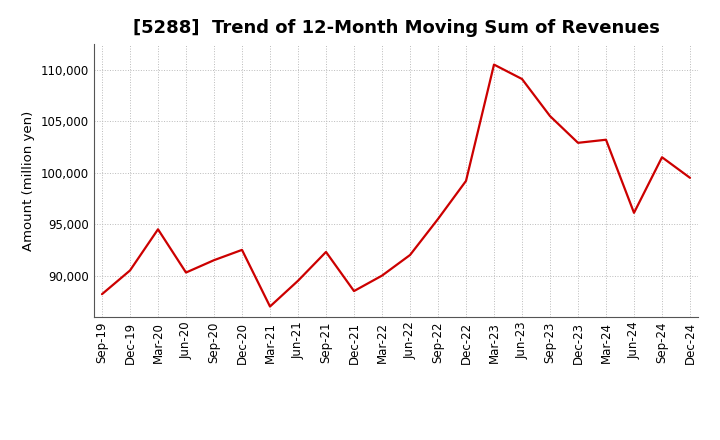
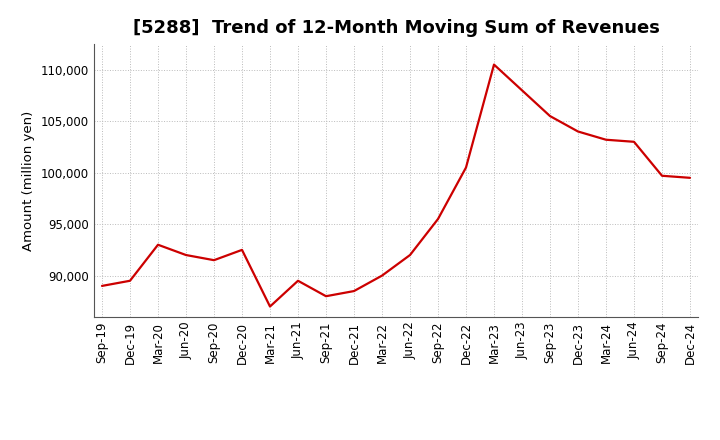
Sep-19: 88,200 -> 89,000
Dec-19: 90,500 -> 89,500
Mar-20: 94,500 -> 93,000
Jun-20: 90,300 -> 92,000
Sep-21: 92,300 -> 88,000
Dec-22: 99,200 -> 100,500
Jun-23: 109,100 -> 108,000
Dec-23: 102,900 -> 104,000
Jun-24: 96,100 -> 103,000
Sep-24: 101,500 -> 99,700
